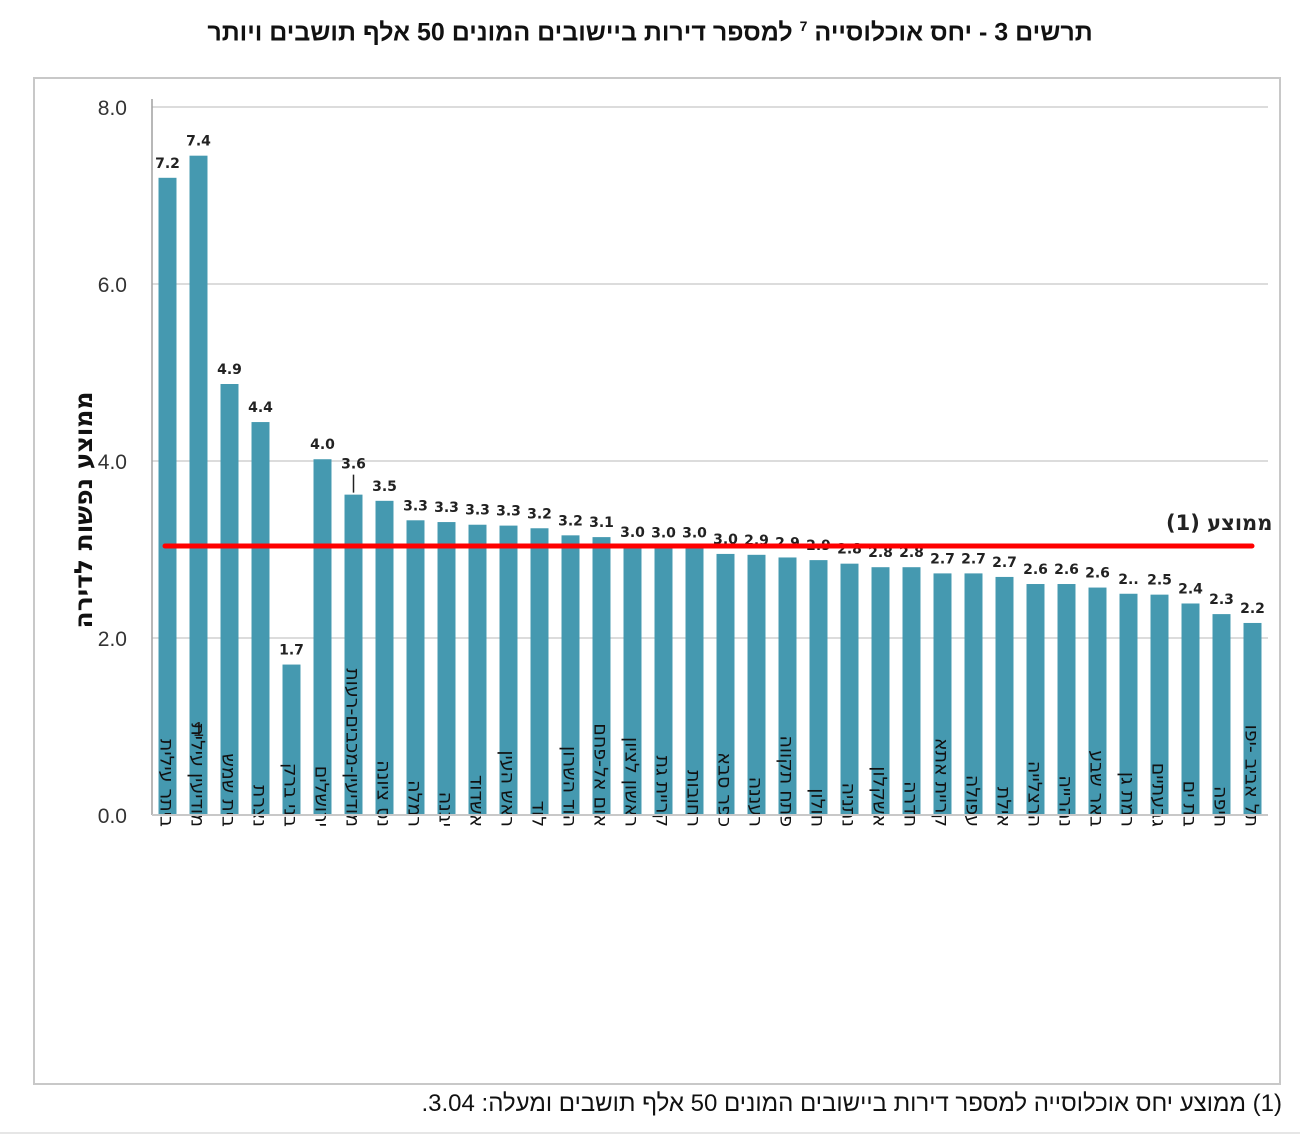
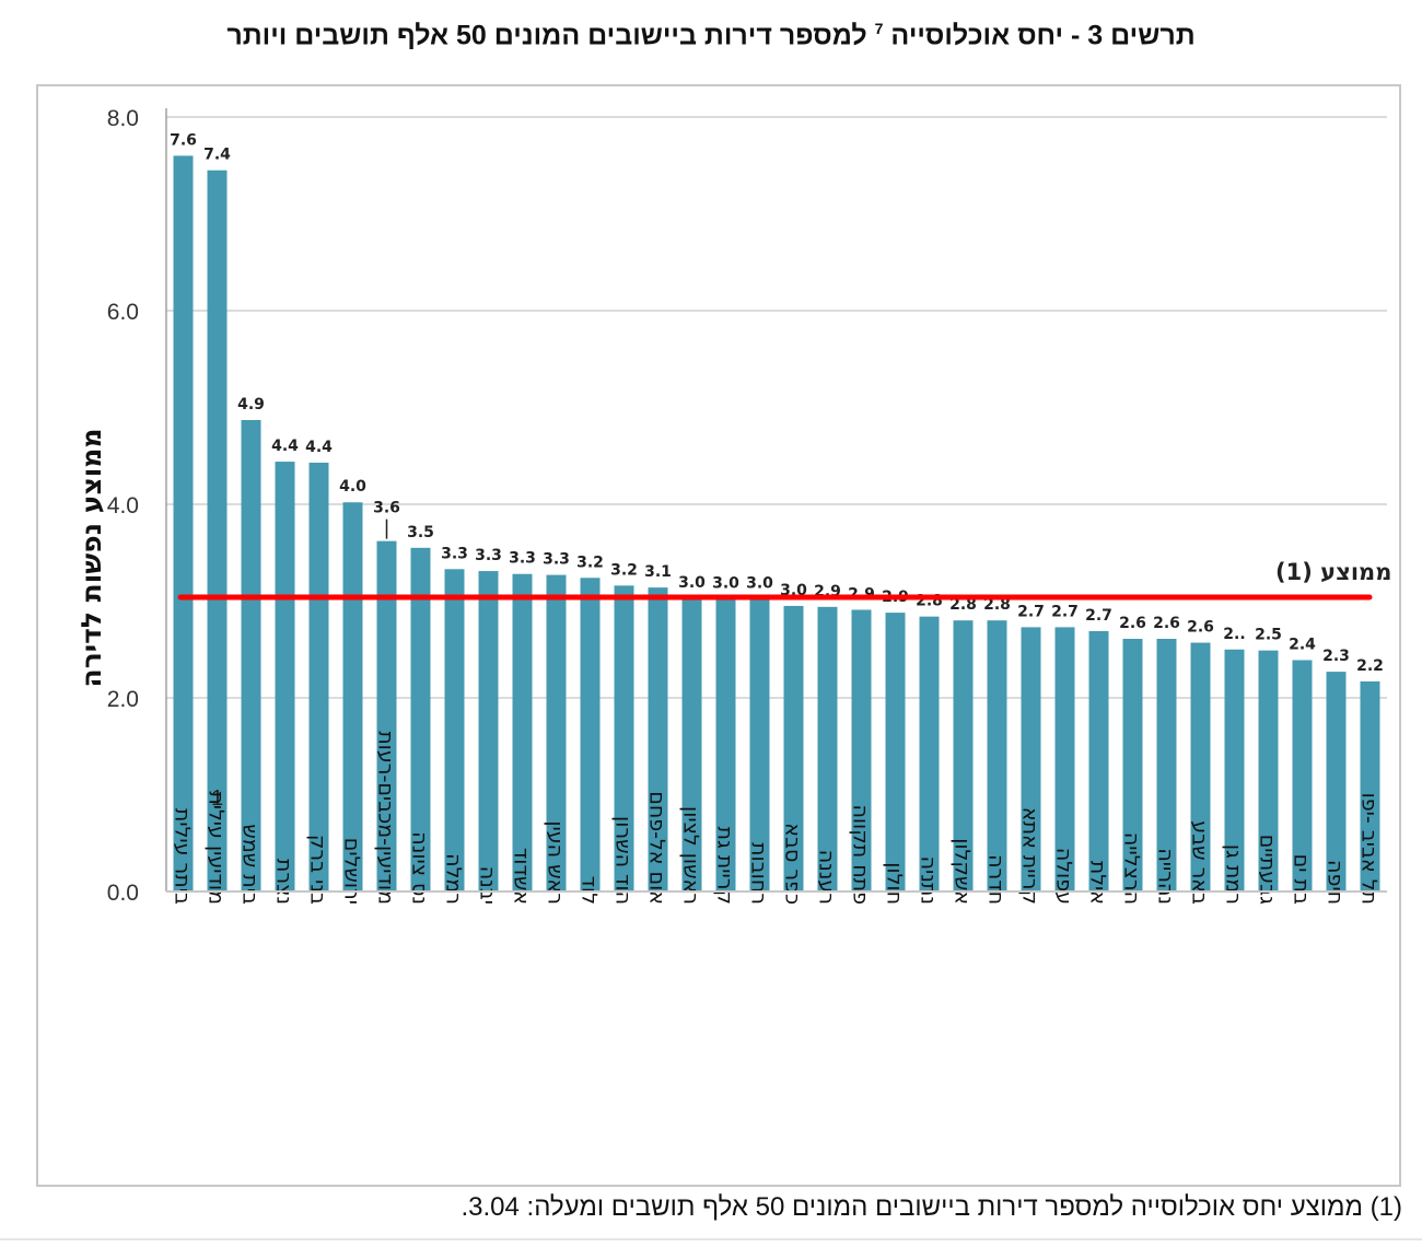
ביתר עילית: 7.2 -> 7.6
בני ברק: 1.7 -> 4.4
